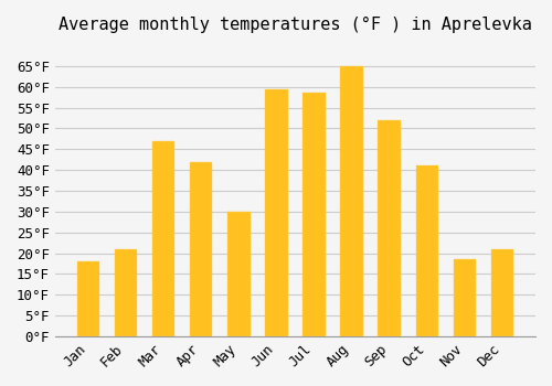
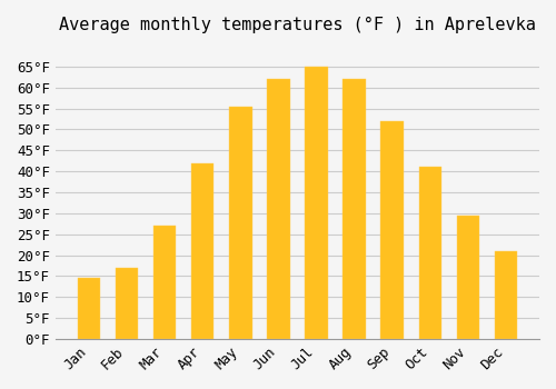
Jan: 18.0°F -> 14.5°F
Feb: 21.0°F -> 17.0°F
Mar: 47.0°F -> 27.0°F
May: 30.0°F -> 55.5°F
Jun: 59.5°F -> 62.0°F
Jul: 58.5°F -> 65.0°F
Aug: 65.0°F -> 62.0°F
Nov: 18.5°F -> 29.5°F
